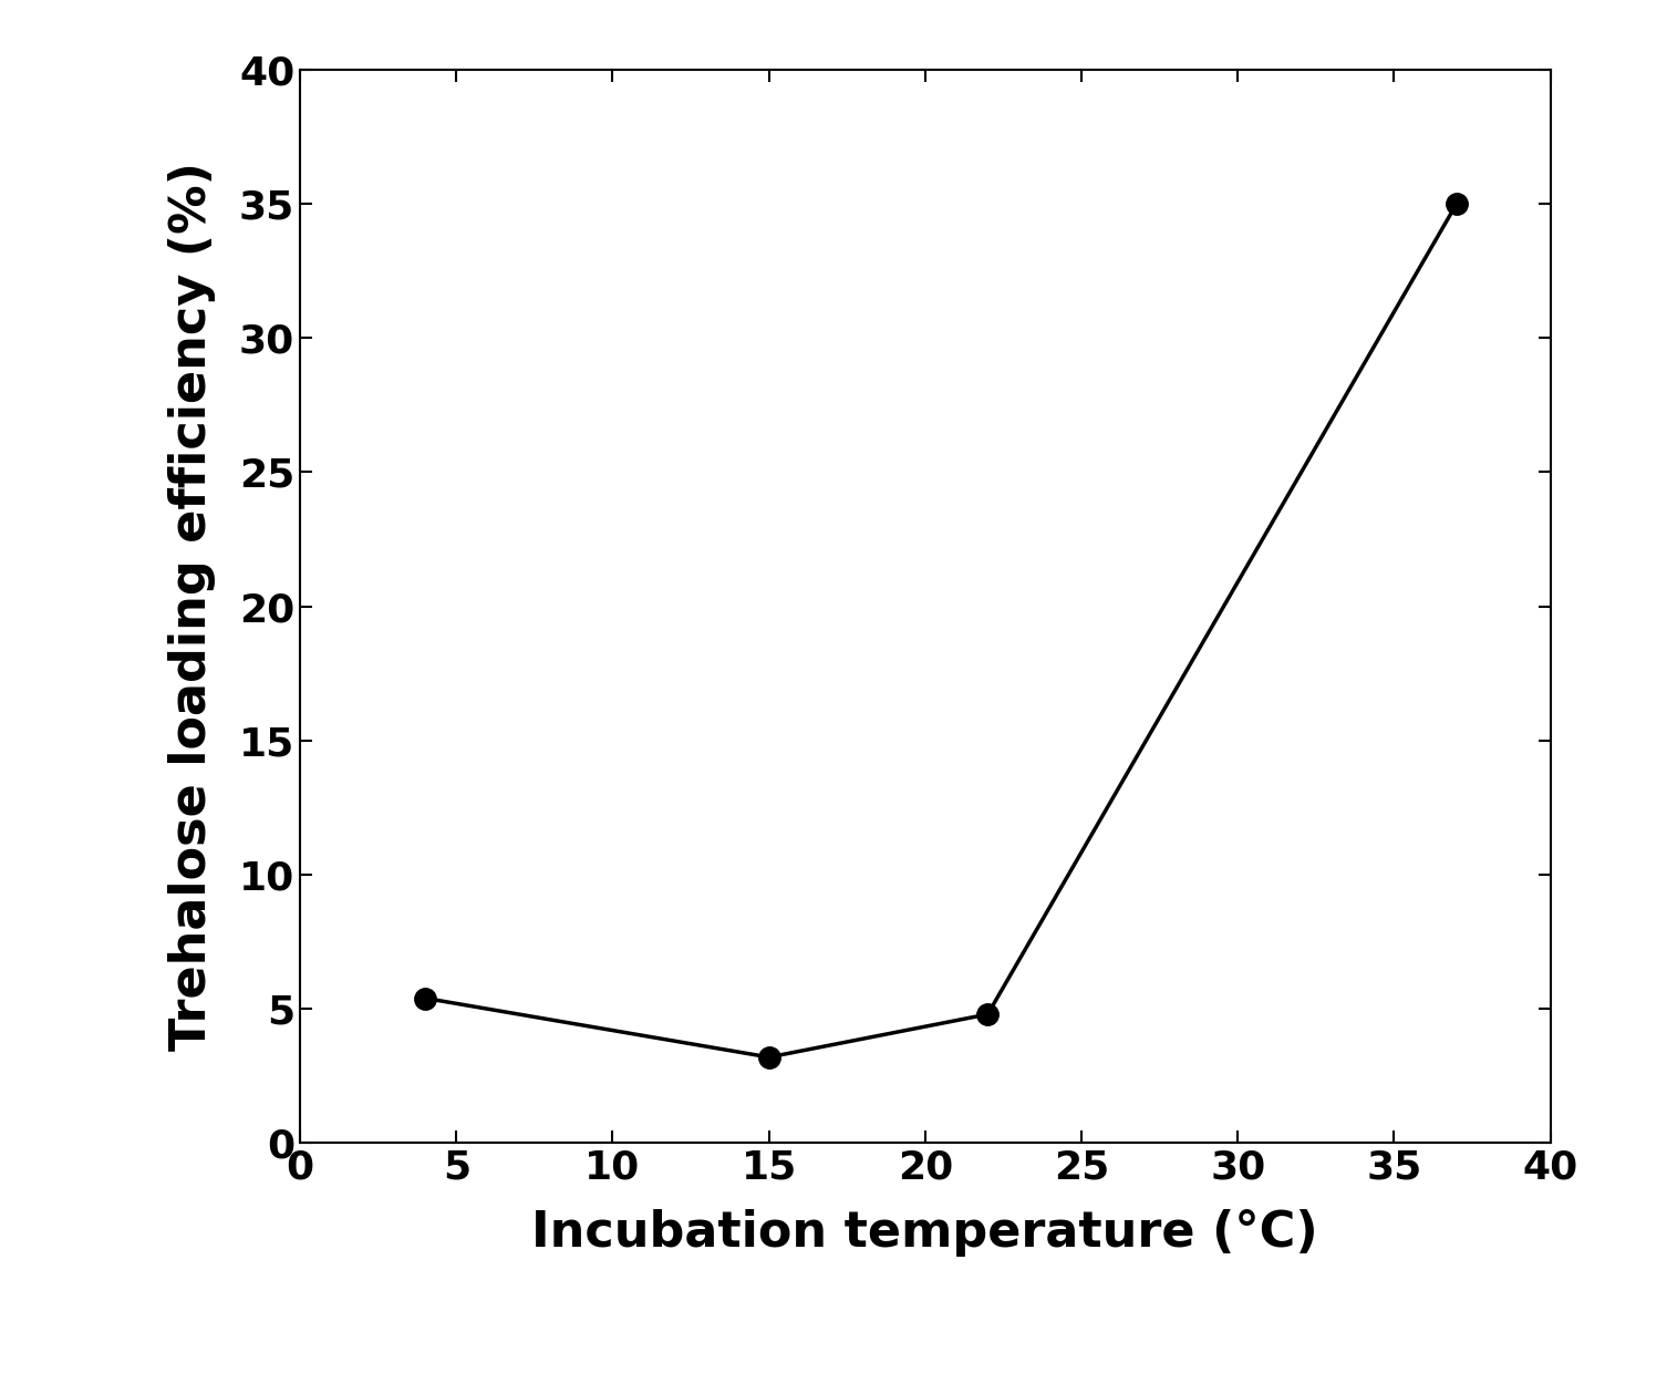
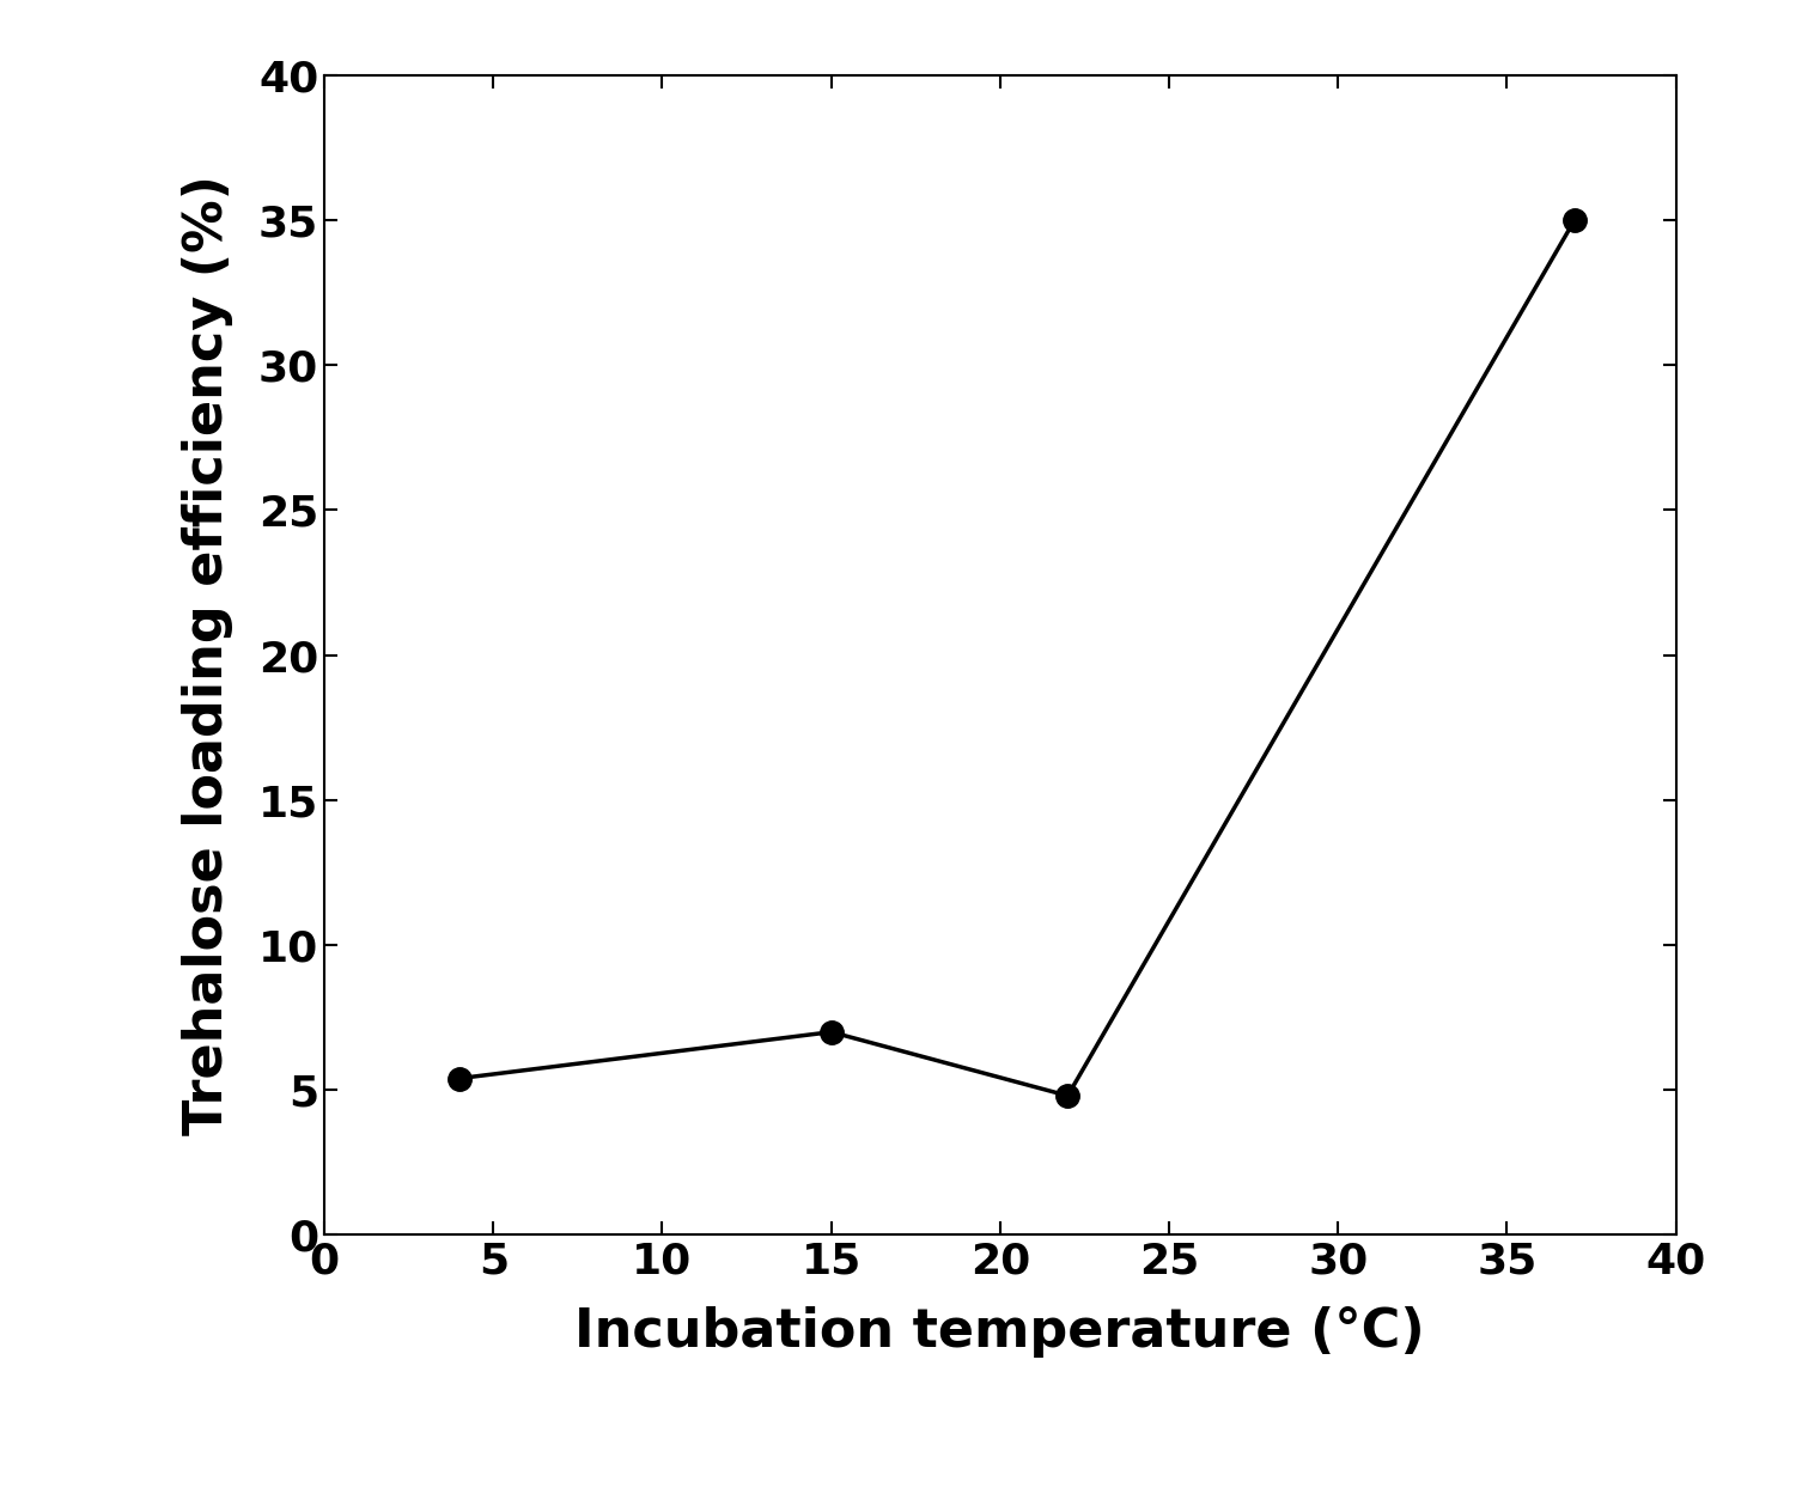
15: 3.2 -> 7.0
